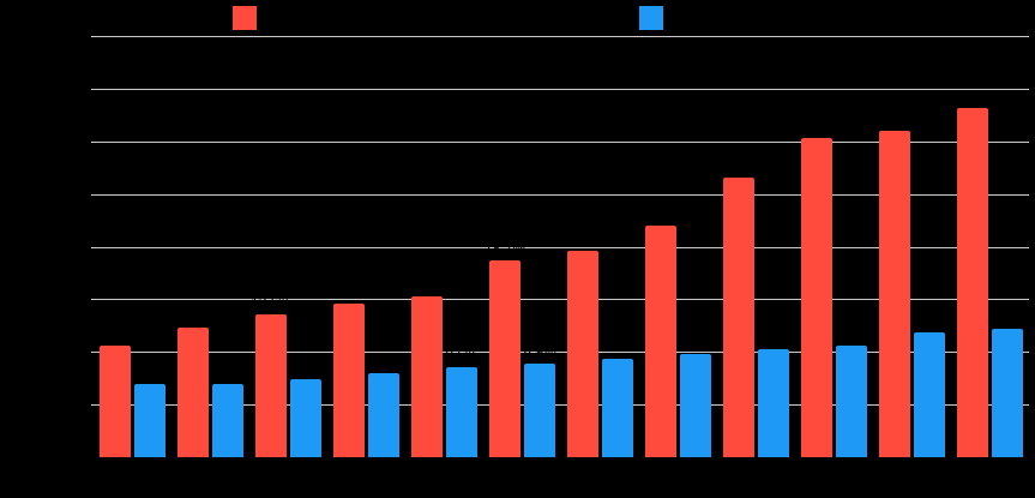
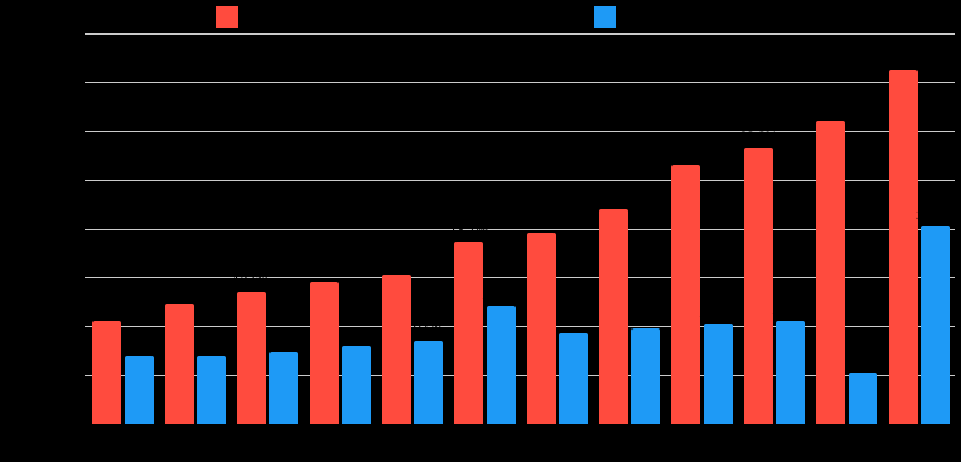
Series 2/2018: 8.9% -> 12.1%
Series 1/2022: 30.3% -> 28.3%
Series 2/2023: 11.8% -> 5.2%
Series 1/2024: 33.2% -> 36.2%
Series 2/2024: 12.2% -> 20.3%
